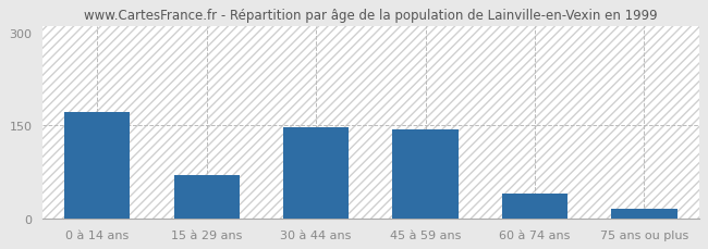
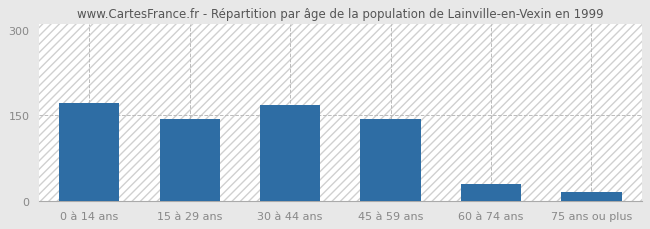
15 à 29 ans: 70 -> 144
30 à 44 ans: 148 -> 169
60 à 74 ans: 40 -> 30
